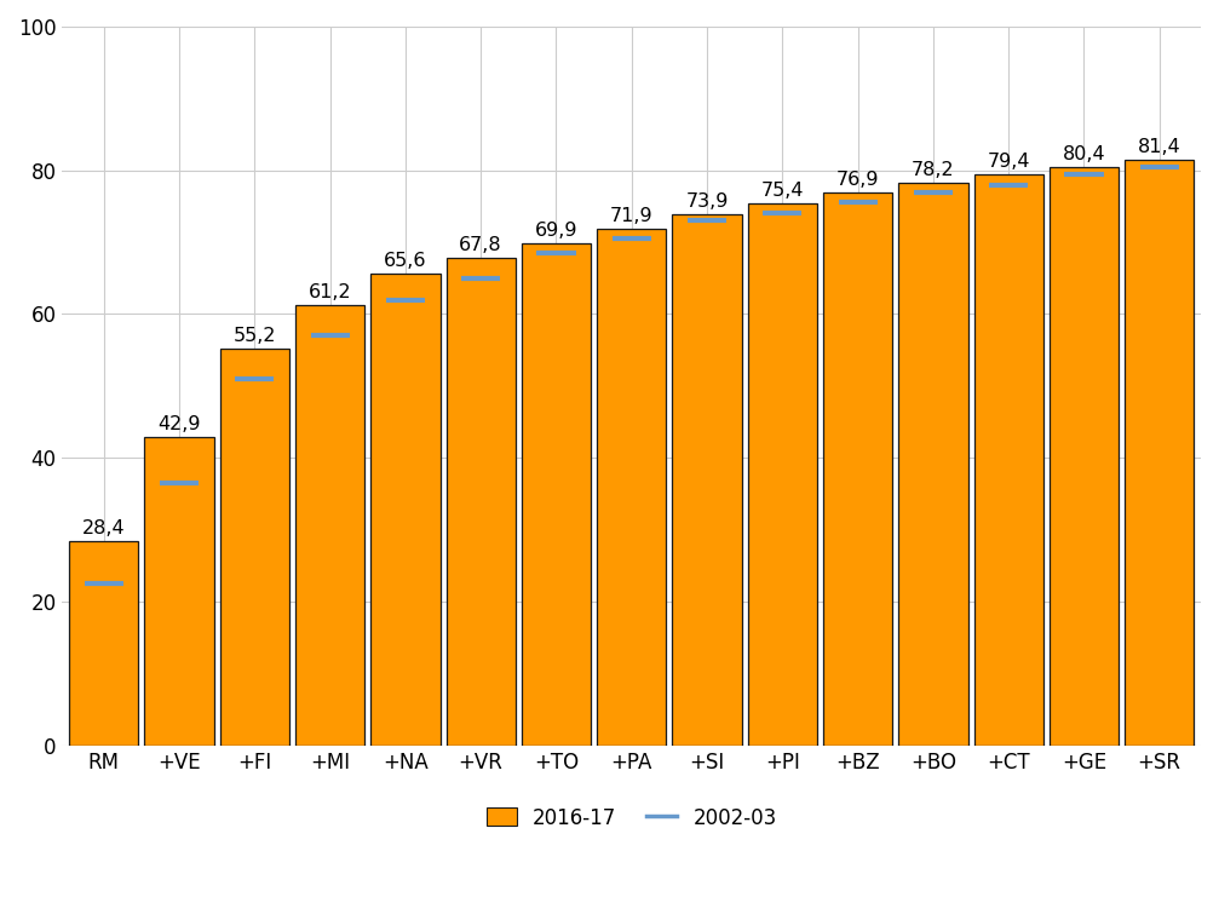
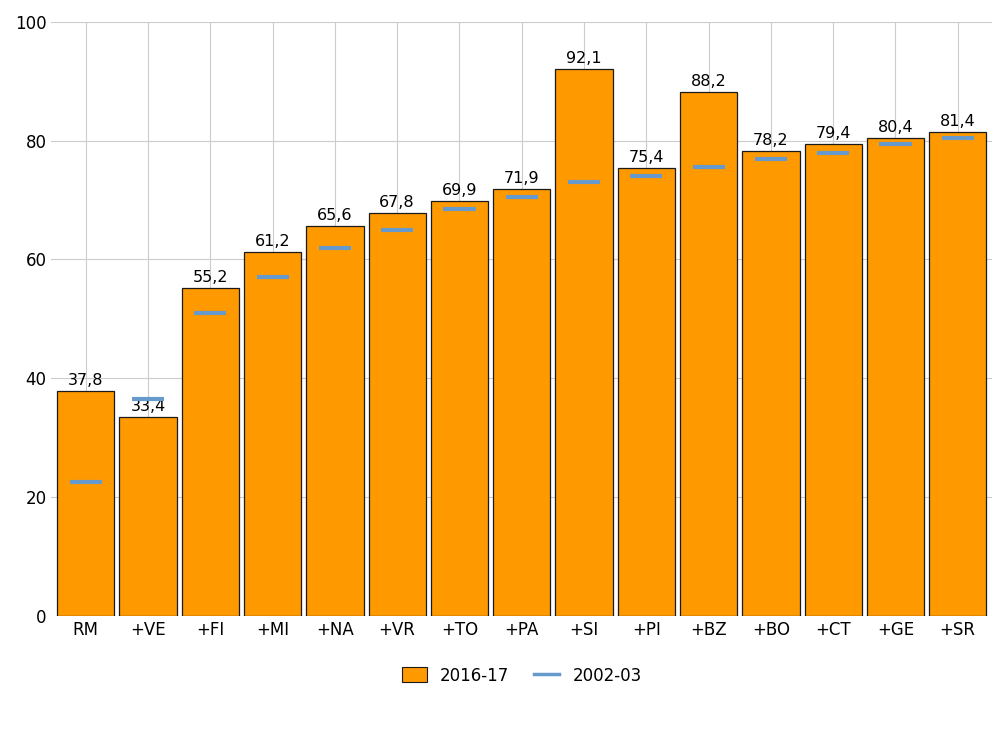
RM: 28,4 -> 37,8
+VE: 42,9 -> 33,4
+SI: 73,9 -> 92,1
+BZ: 76,9 -> 88,2
